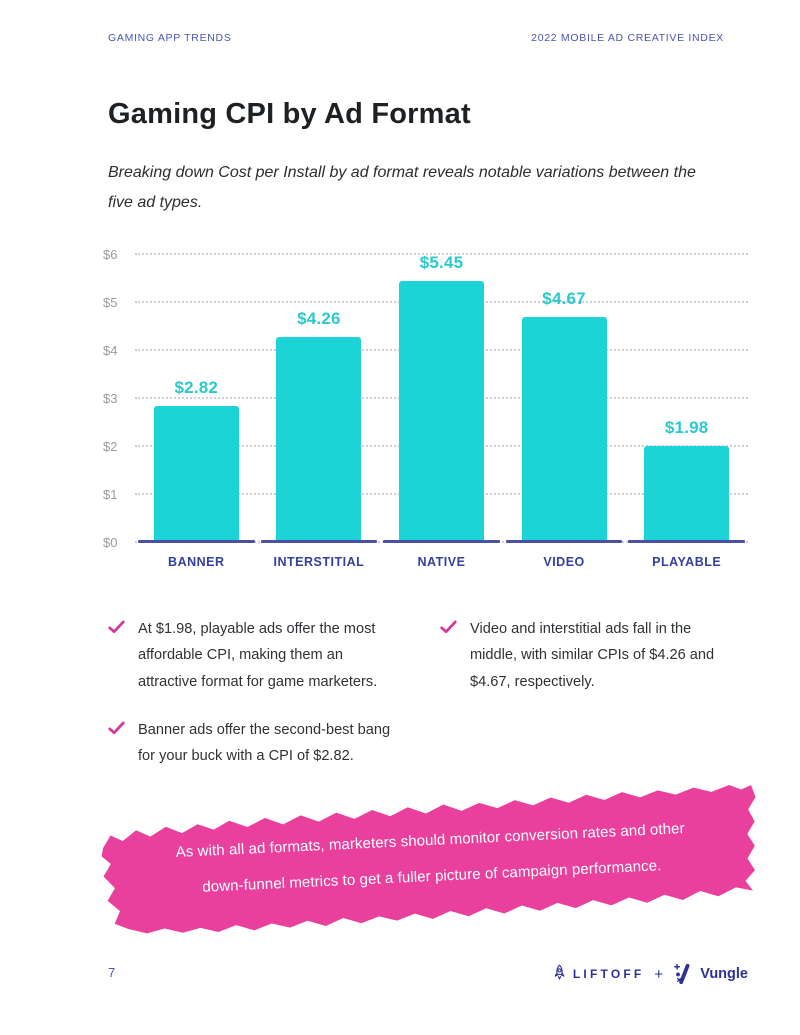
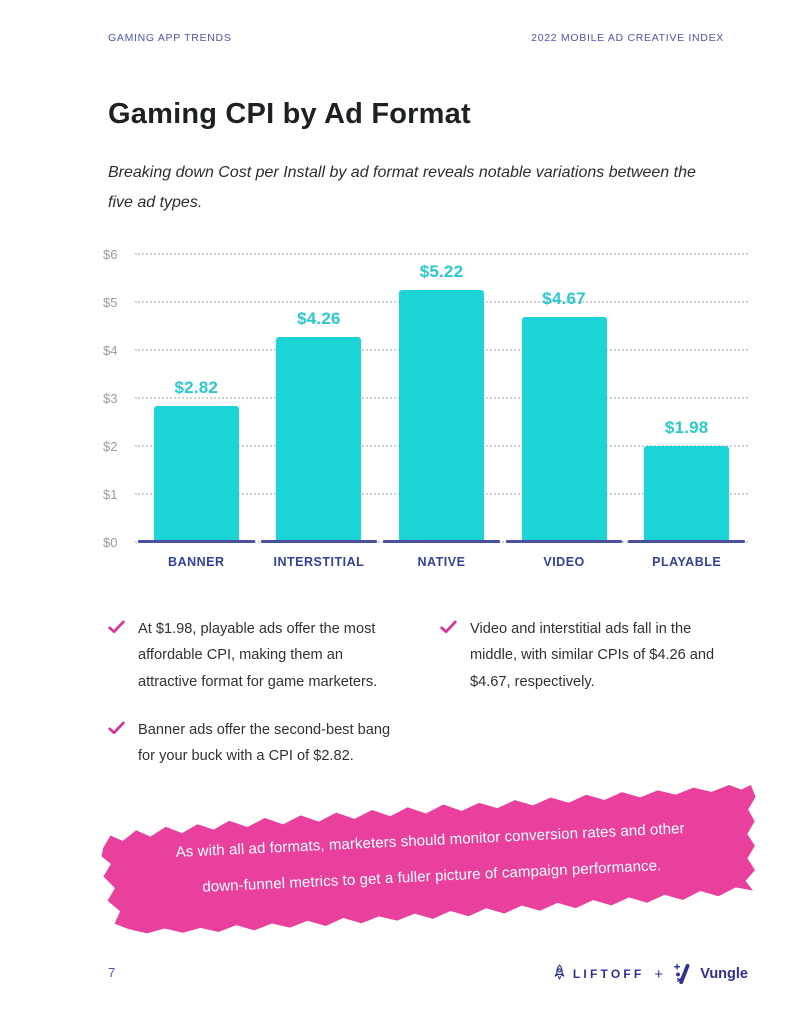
NATIVE: $5.45 -> $5.22
